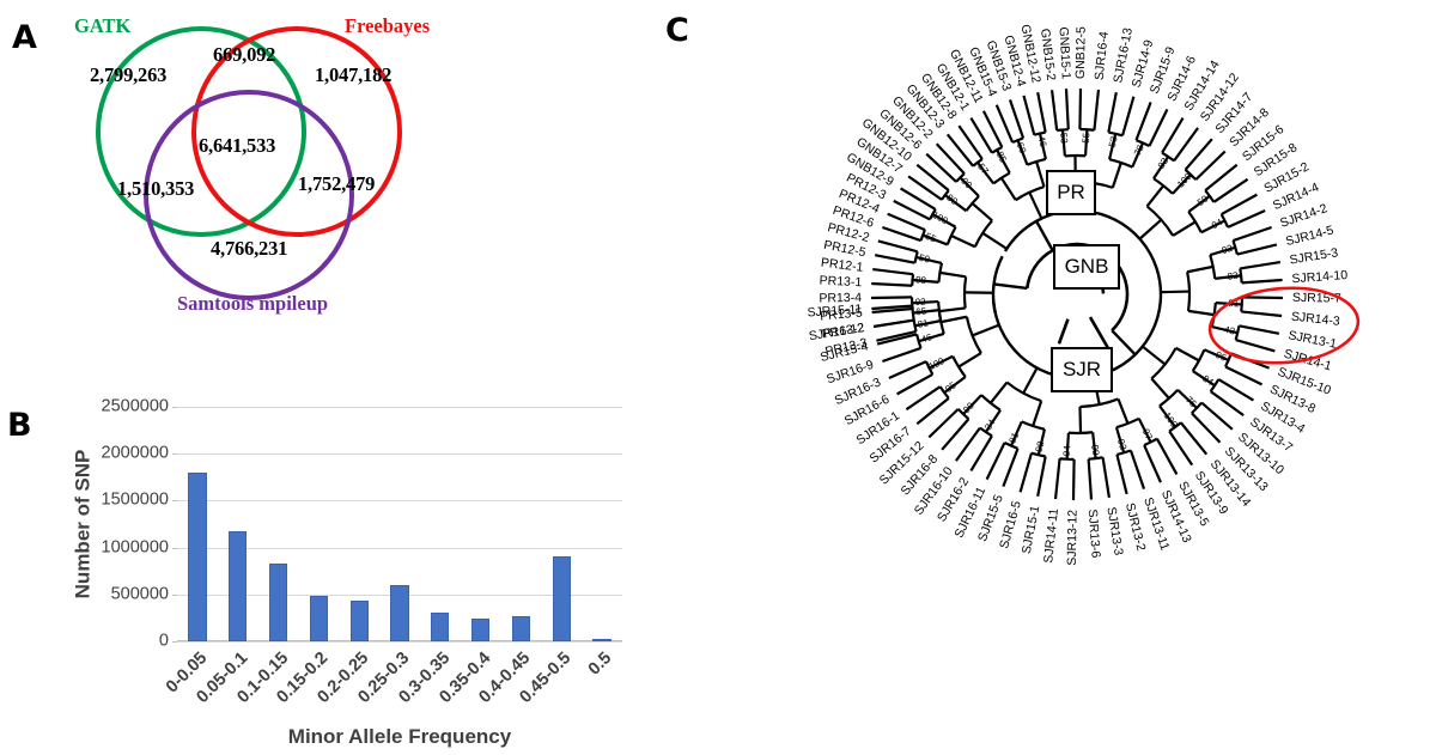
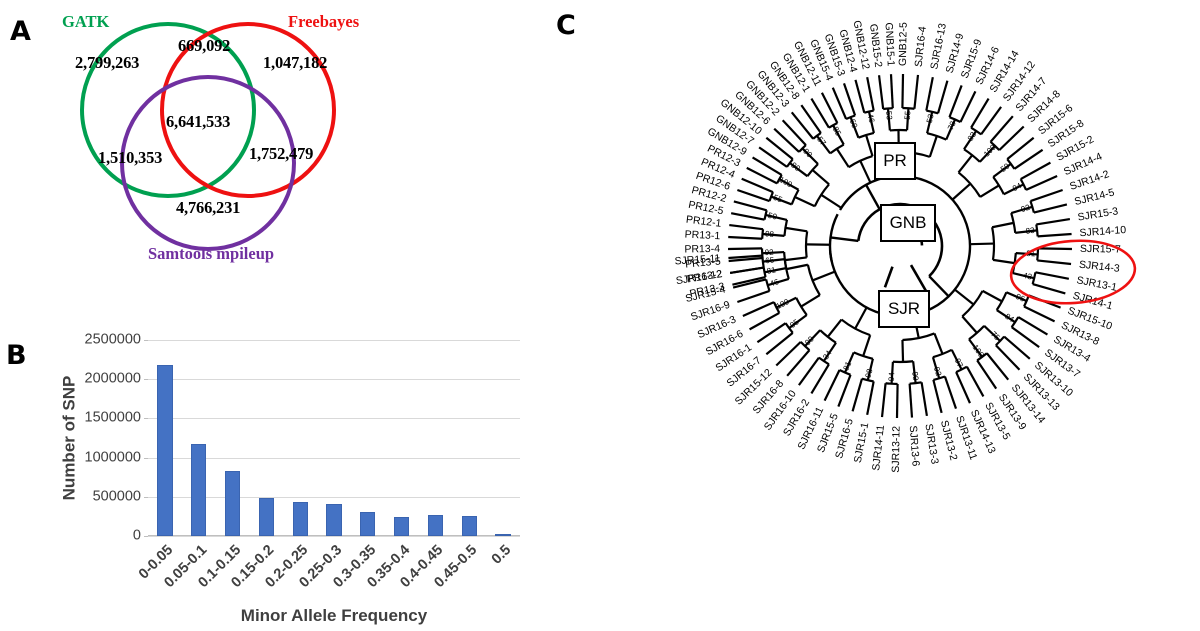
0-0.05: 1800000 -> 2200000
0.25-0.3: 600000 -> 400000
0.45-0.5: 900000 -> 300000
